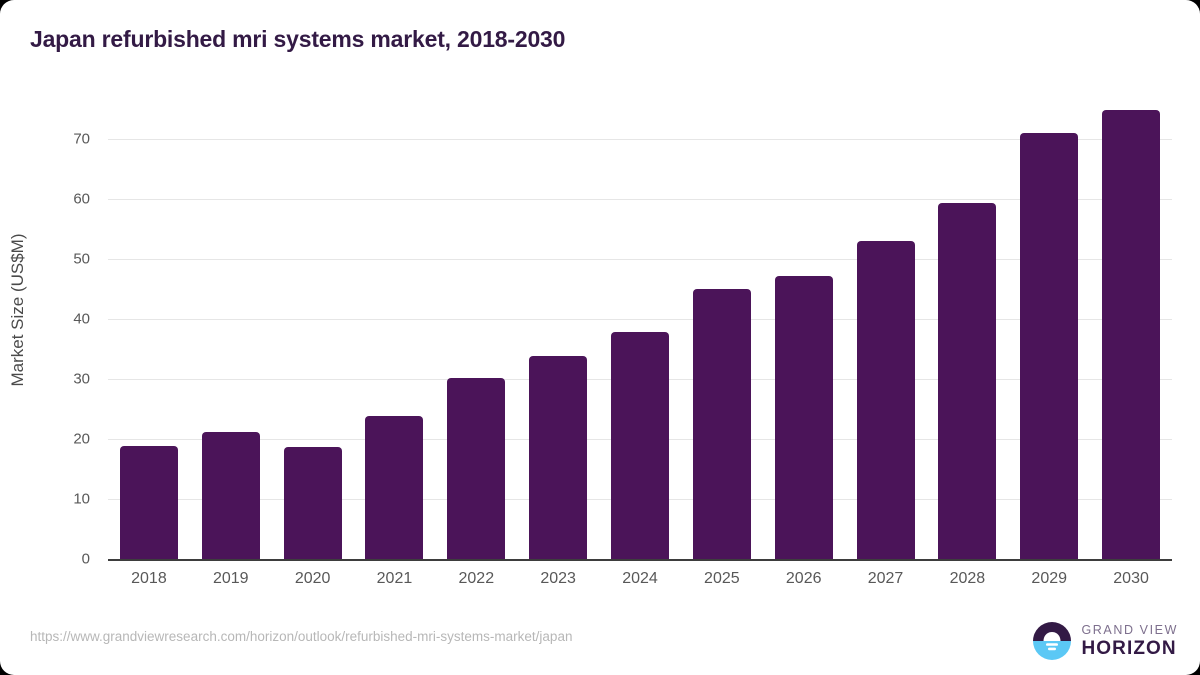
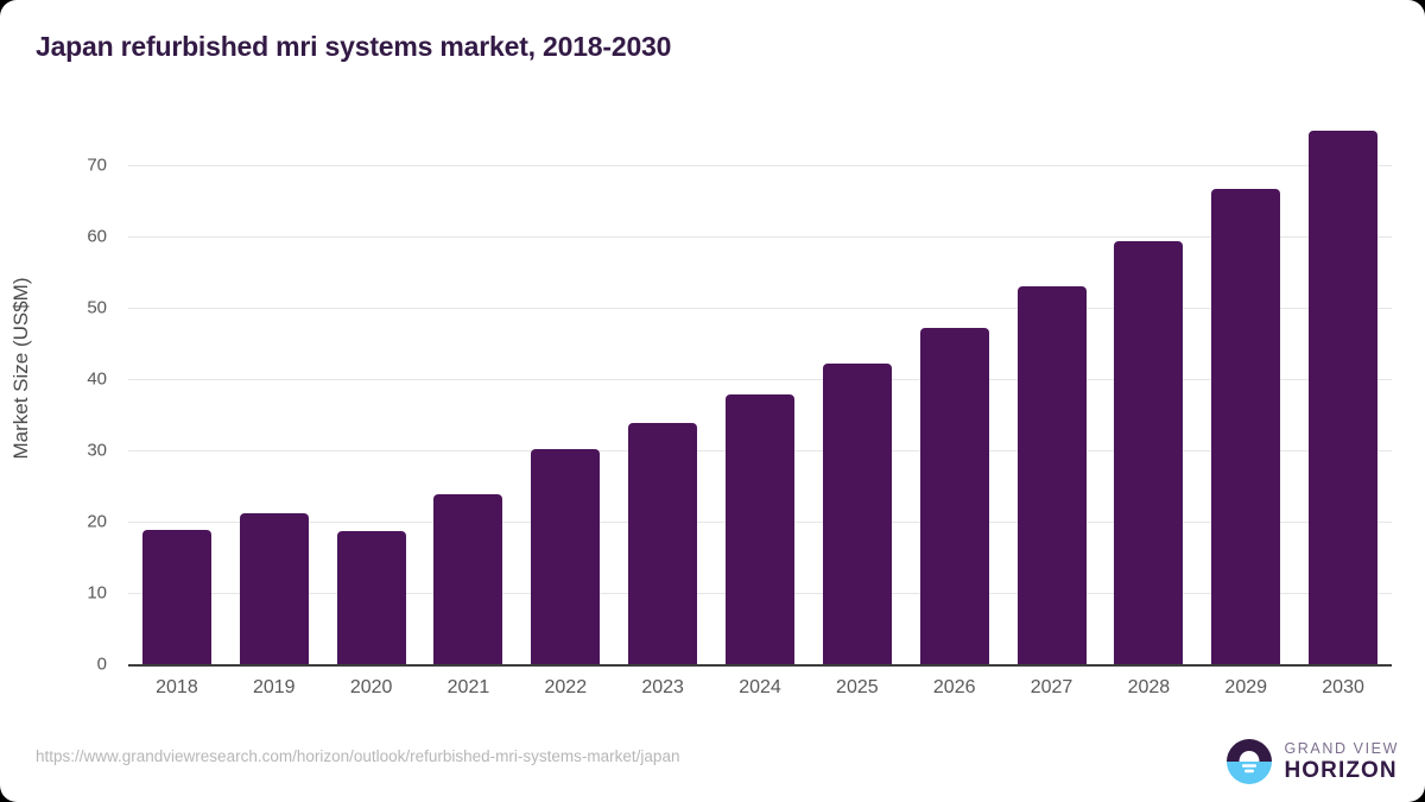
2025: 45 -> 42
2029: 71 -> 67
